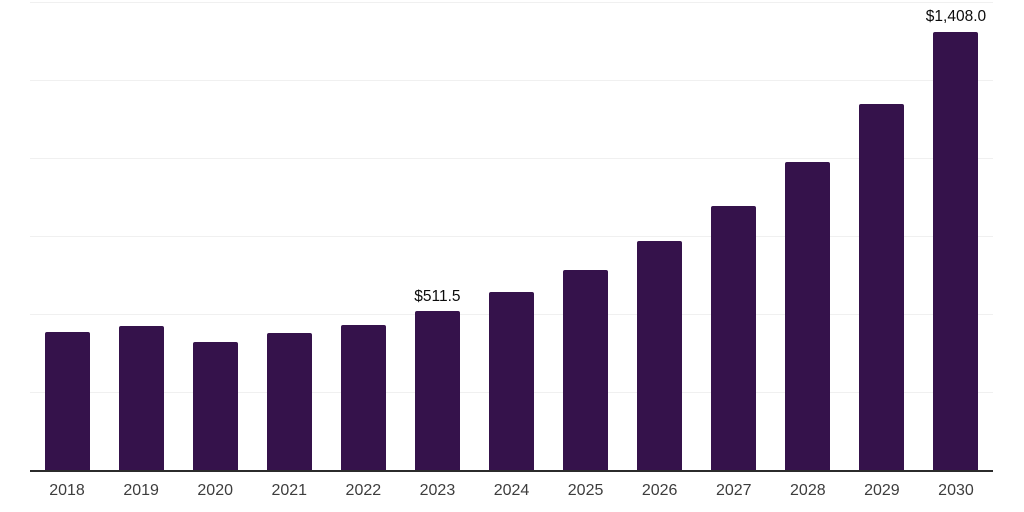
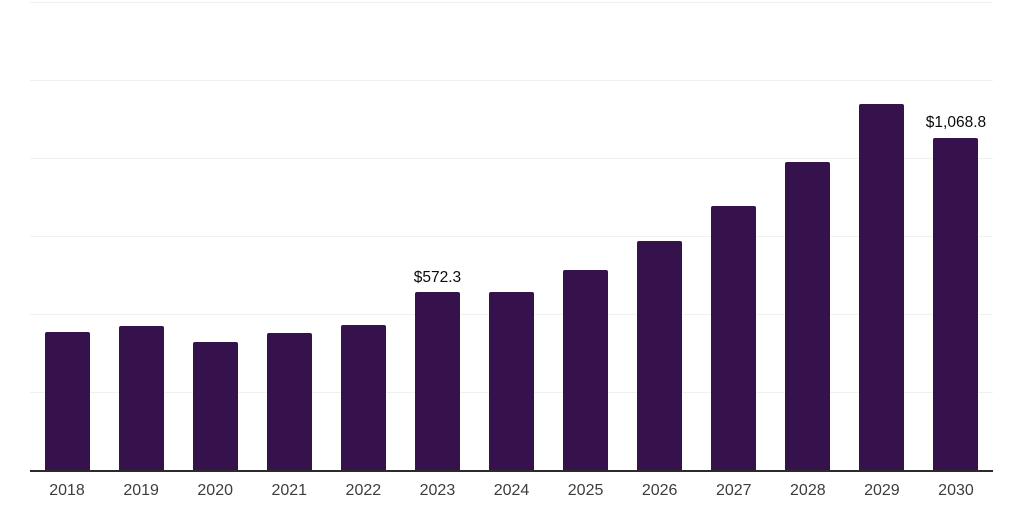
2023: $511.5 -> $572.3
2030: $1,408.0 -> $1,068.8
